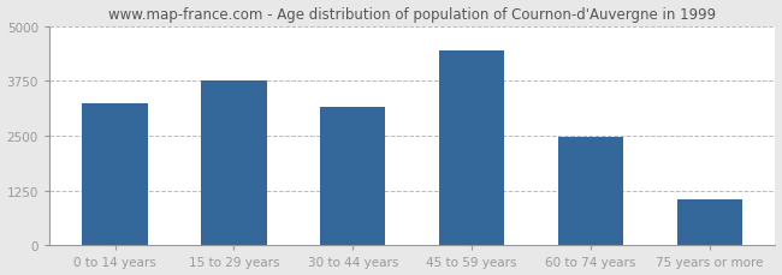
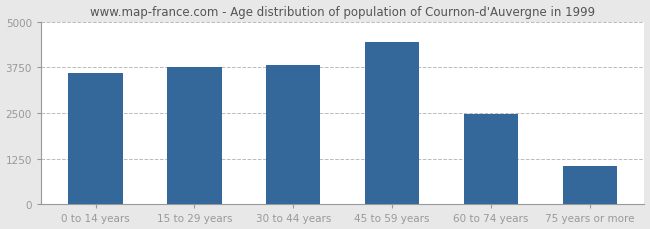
0 to 14 years: 3250 -> 3600
30 to 44 years: 3150 -> 3820
